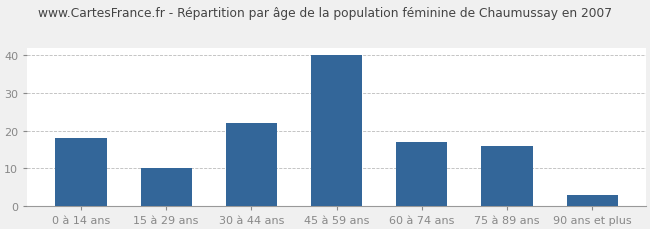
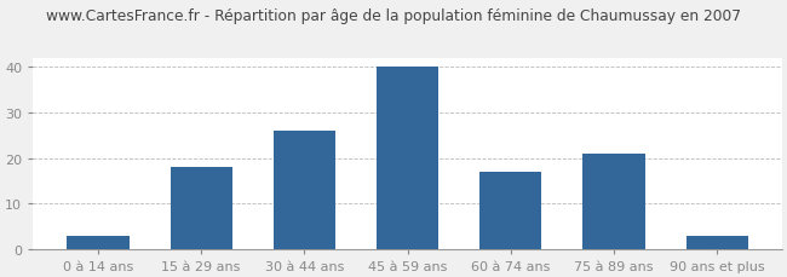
0 à 14 ans: 18 -> 3
15 à 29 ans: 10 -> 18
30 à 44 ans: 22 -> 26
75 à 89 ans: 16 -> 21
